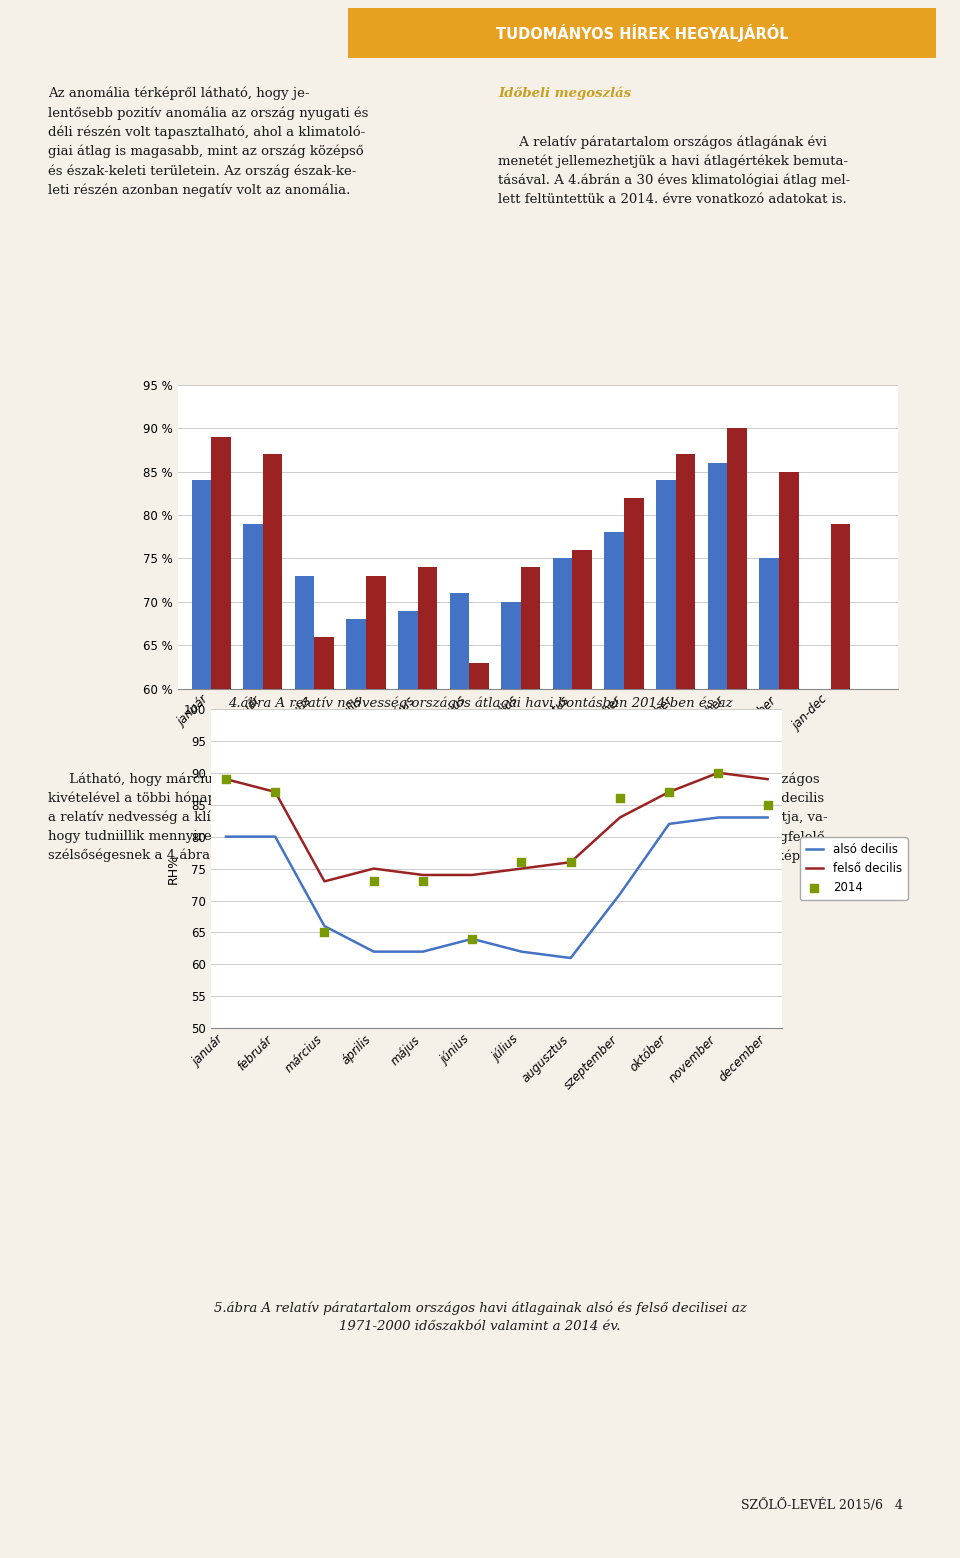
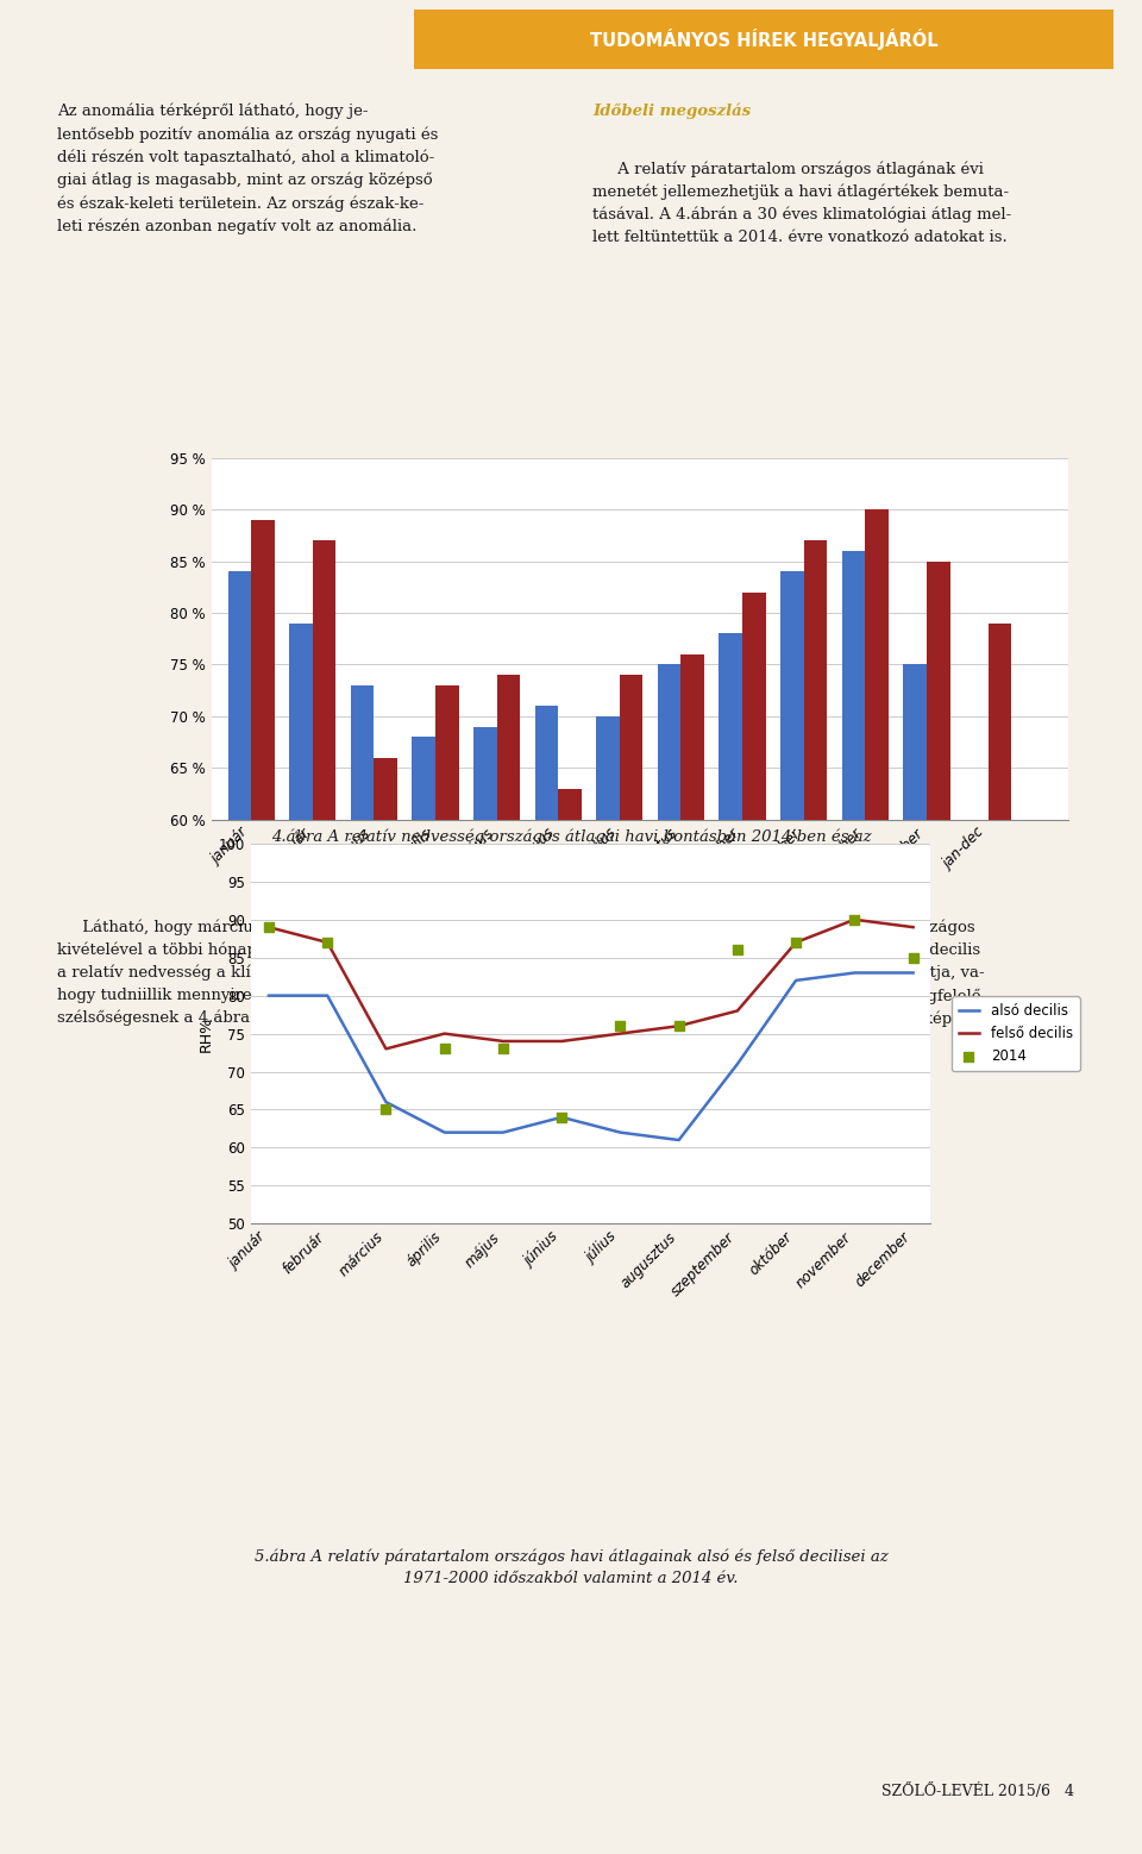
felső decilis/szeptember: 83 -> 78
